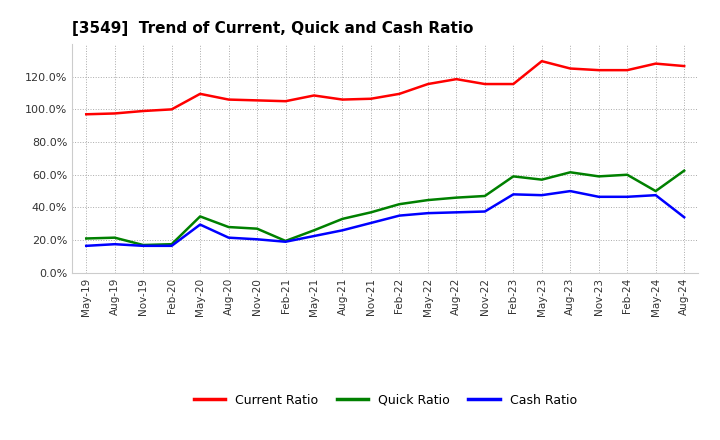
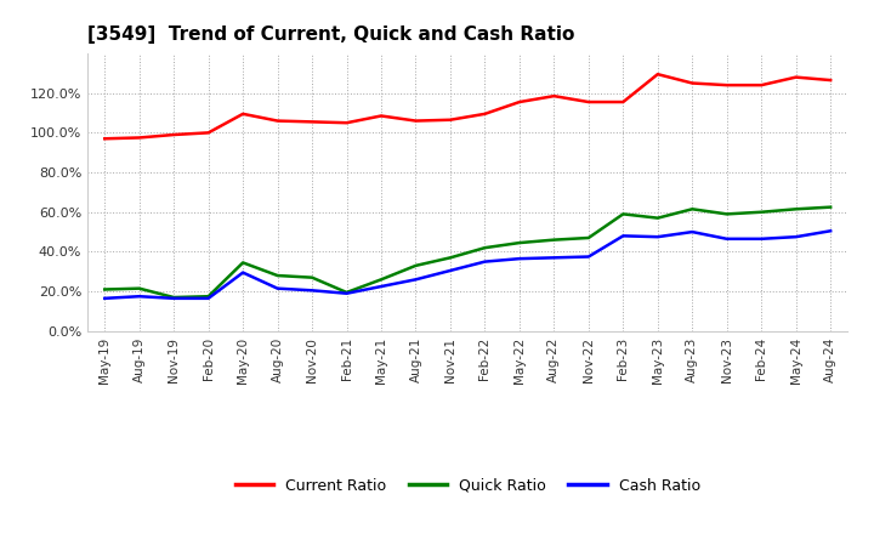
Quick Ratio/May-24: 50% -> 61%
Cash Ratio/Aug-24: 34% -> 51%
